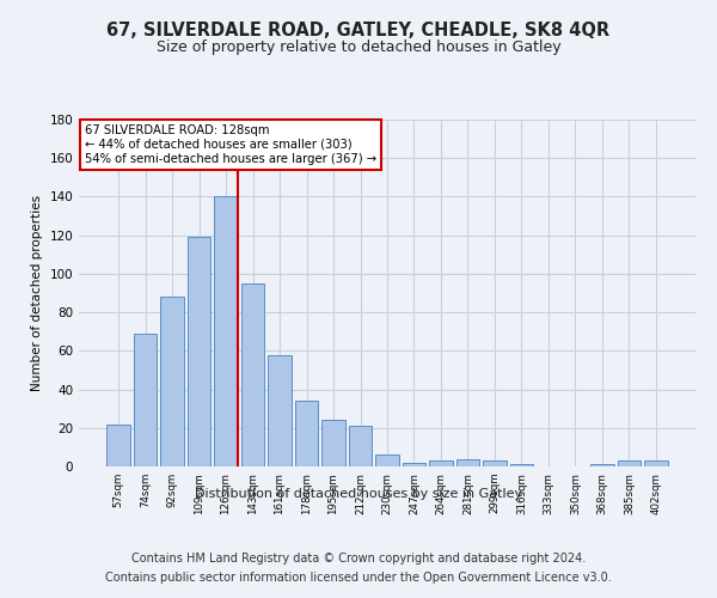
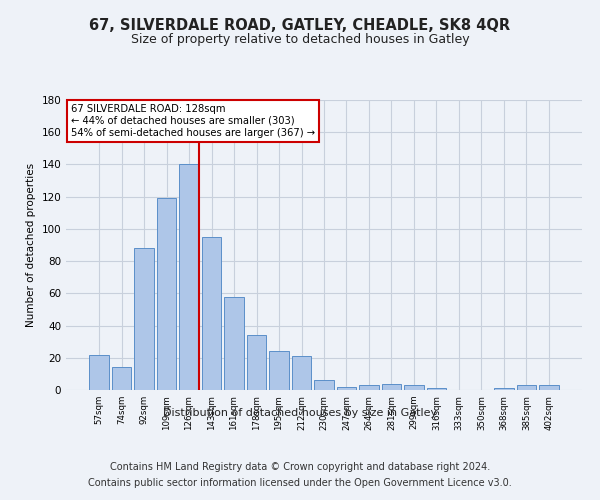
74sqm: 69 -> 14
